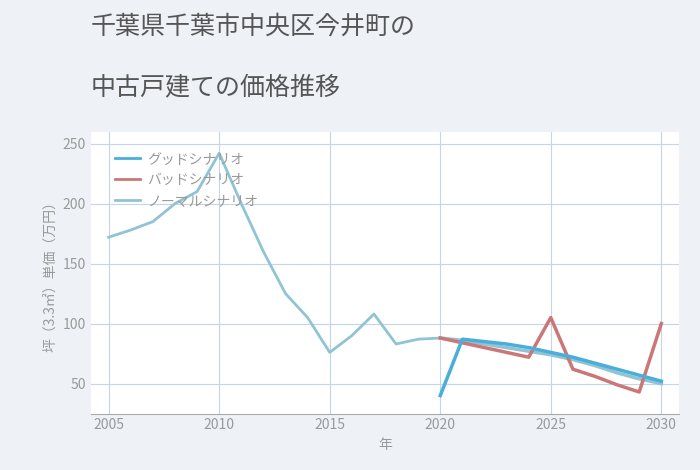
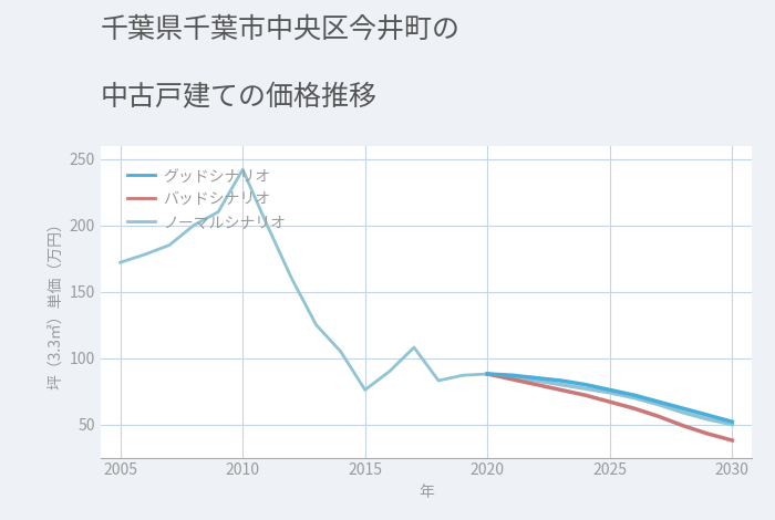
グッドシナリオ/2020: 40 -> 88
バッドシナリオ/2025: 105 -> 67
バッドシナリオ/2030: 100 -> 38
